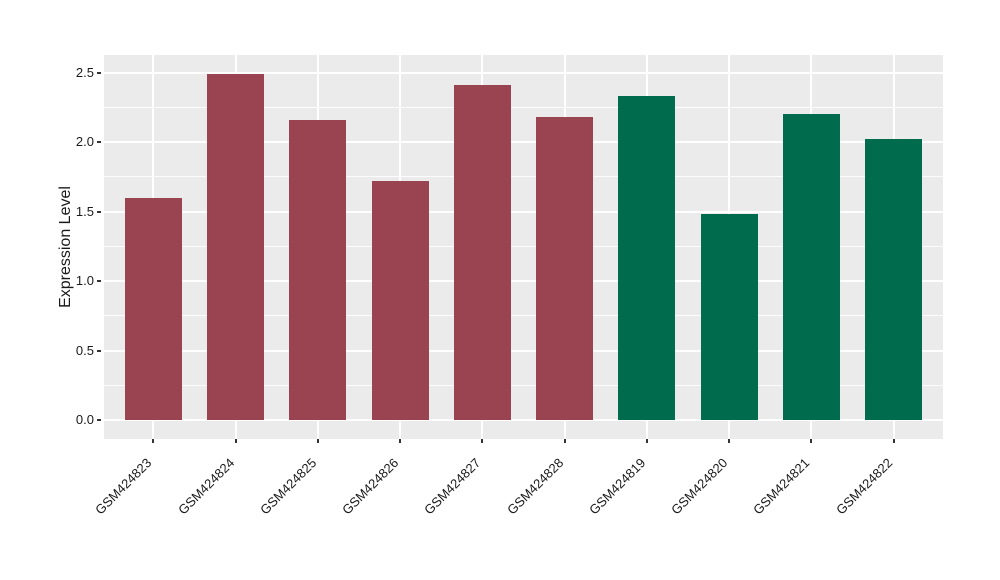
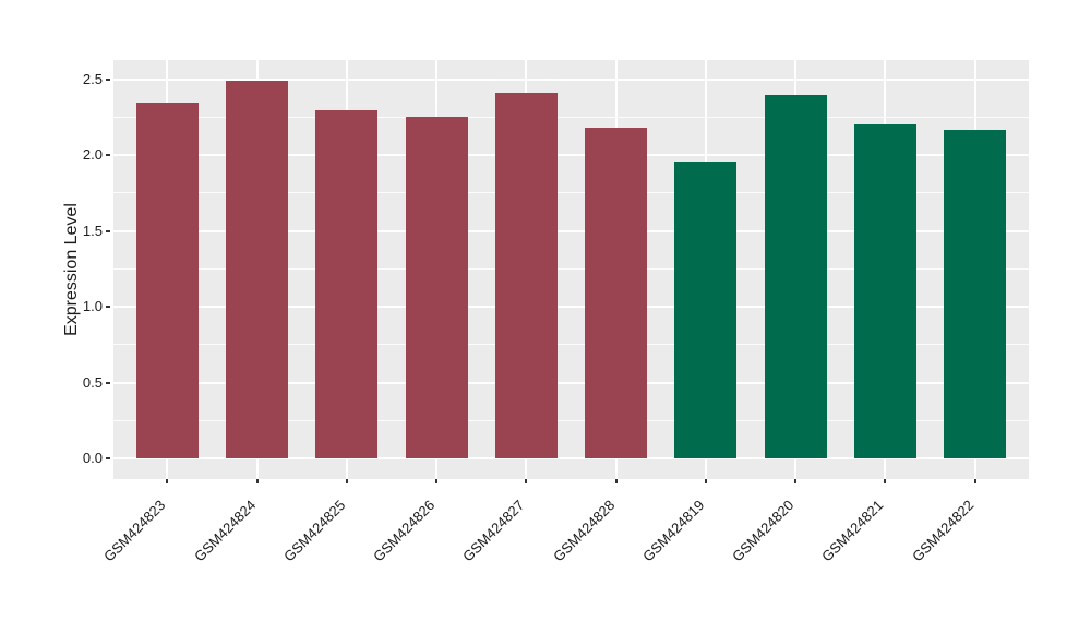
GSM424823: 1.60 -> 2.35
GSM424825: 2.16 -> 2.30
GSM424826: 1.72 -> 2.25
GSM424819: 2.33 -> 1.96
GSM424820: 1.48 -> 2.40
GSM424822: 2.02 -> 2.17
